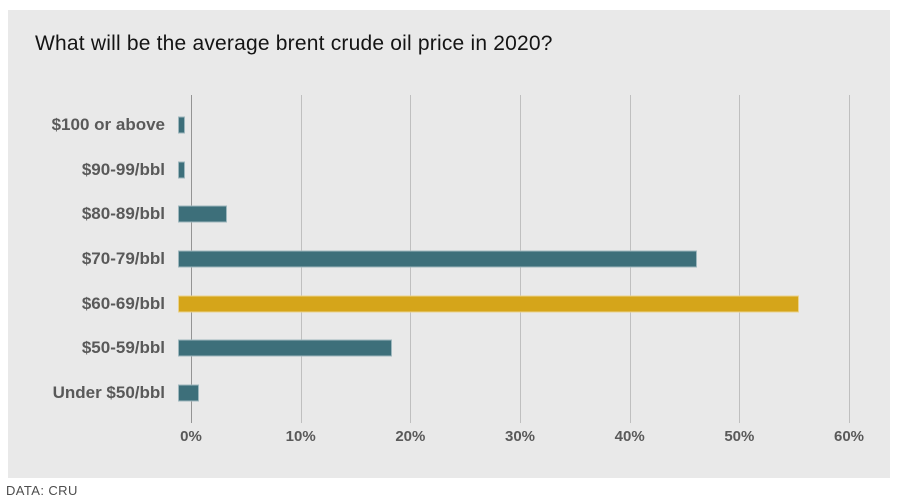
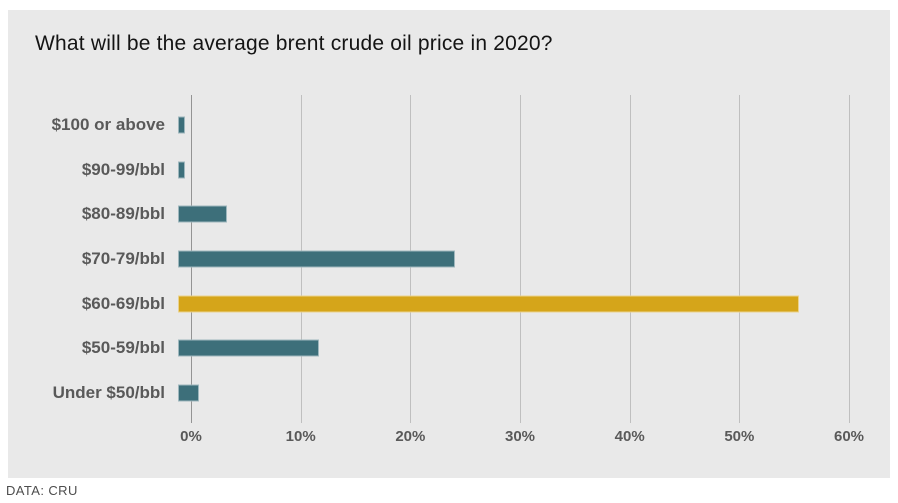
$70-79/bbl: 46.4% -> 24.8%
$50-59/bbl: 19.1% -> 12.6%
